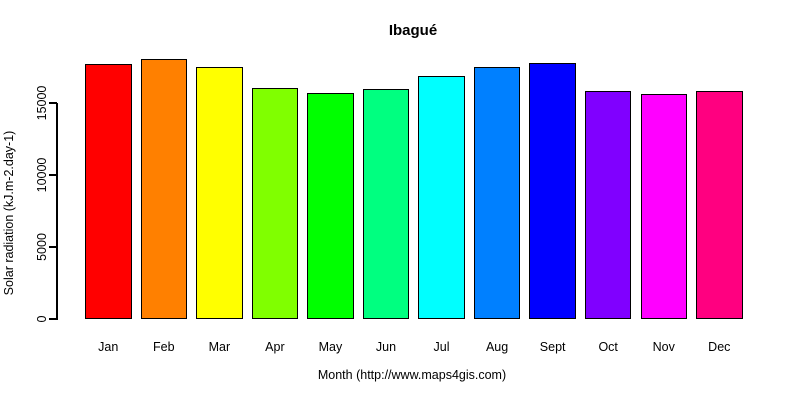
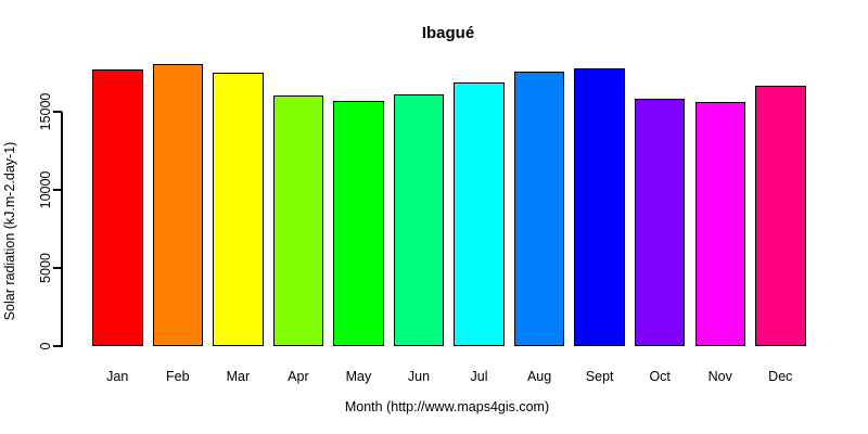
Jun: 16000 -> 16100
Aug: 17500 -> 17600
Dec: 15800 -> 16700
